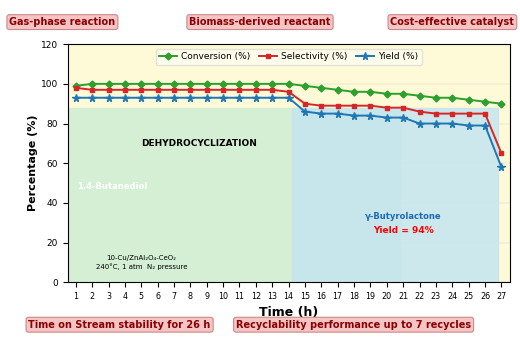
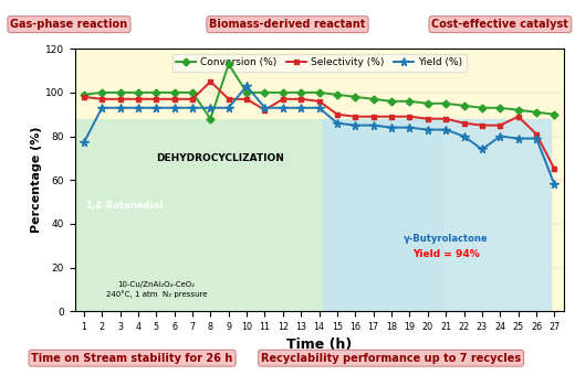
Yield (%)/1: 93 -> 77
Conversion (%)/8: 100 -> 88
Selectivity (%)/8: 97 -> 105
Conversion (%)/9: 100 -> 113
Yield (%)/10: 93 -> 103
Selectivity (%)/11: 97 -> 92
Yield (%)/23: 80 -> 74
Selectivity (%)/25: 85 -> 89
Selectivity (%)/26: 85 -> 81
